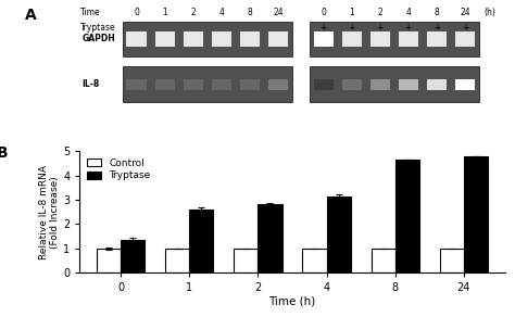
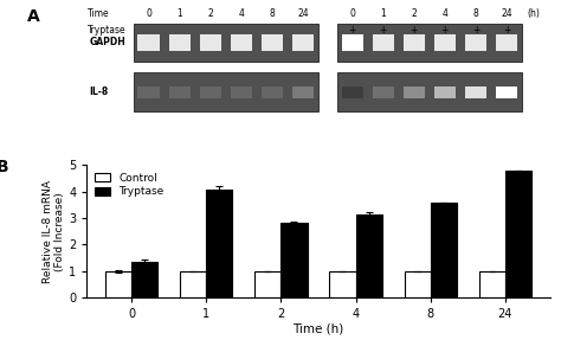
Tryptase/1: 2.60 -> 4.10
Tryptase/8: 4.65 -> 3.60
